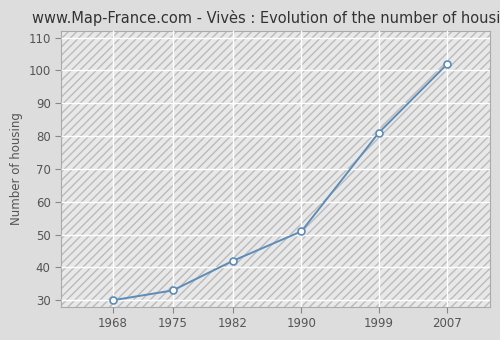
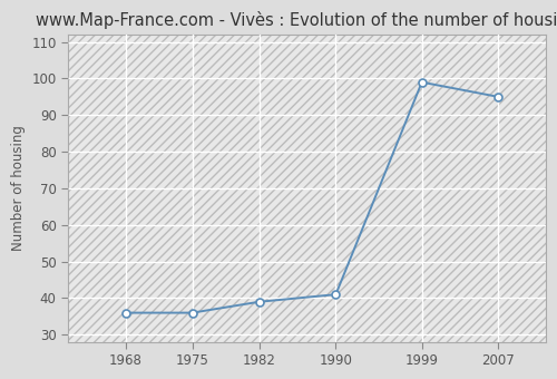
1968: 30 -> 36
1975: 33 -> 36
1982: 42 -> 39
1990: 51 -> 41
1999: 81 -> 99
2007: 102 -> 95
